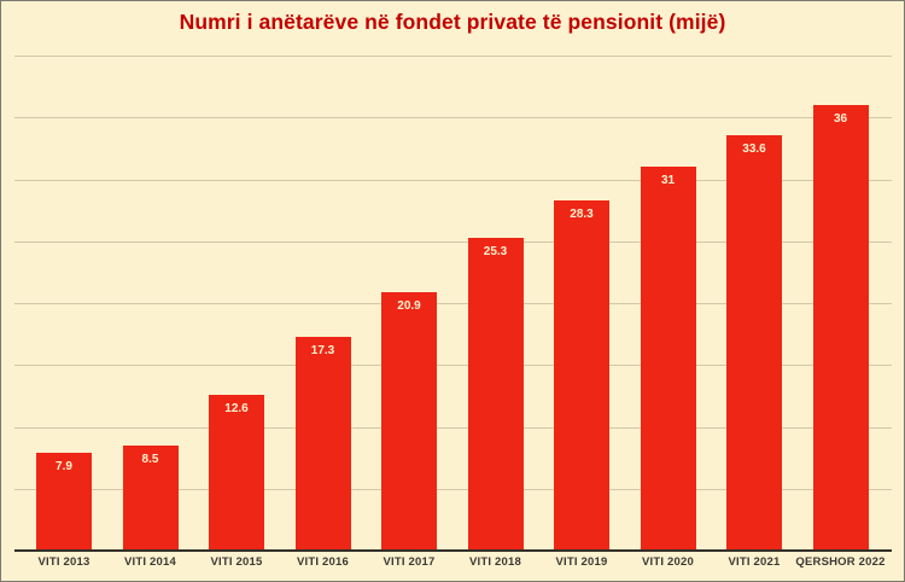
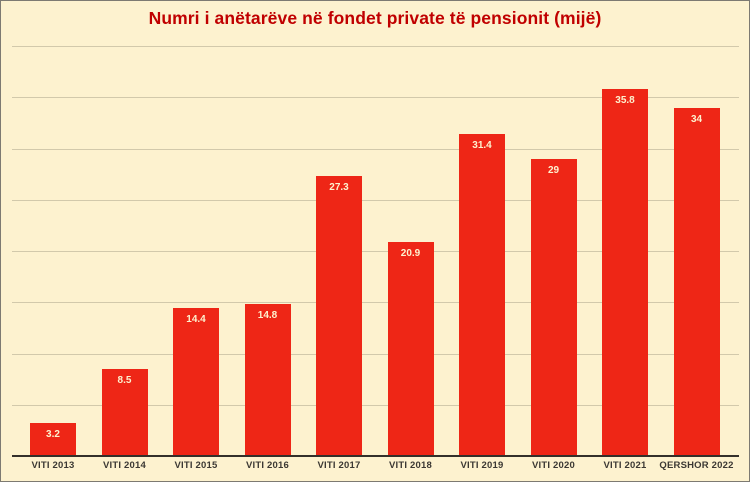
VITI 2013: 7.9 -> 3.2
VITI 2015: 12.6 -> 14.4
VITI 2016: 17.3 -> 14.8
VITI 2017: 20.9 -> 27.3
VITI 2018: 25.3 -> 20.9
VITI 2019: 28.3 -> 31.4
VITI 2020: 31 -> 29
VITI 2021: 33.6 -> 35.8
QERSHOR 2022: 36 -> 34
